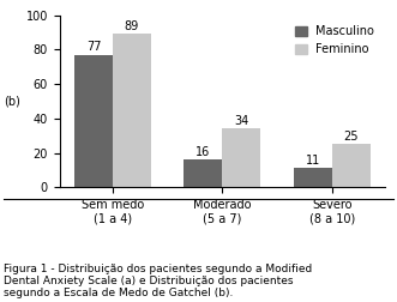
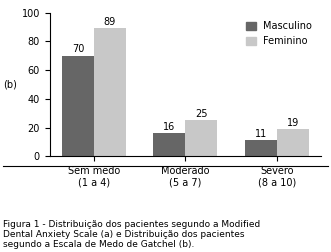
Masculino/Sem medo (1 a 4): 77 -> 70
Feminino/Moderado (5 a 7): 34 -> 25
Feminino/Severo (8 a 10): 25 -> 19
